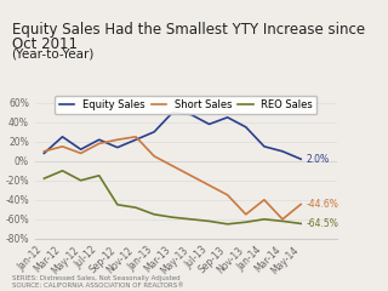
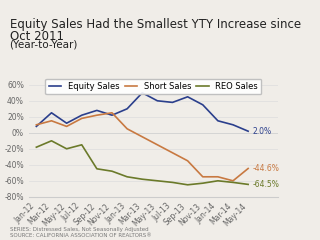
Equity Sales/Sep-12: 14% -> 28%
Equity Sales/May-13: 48% -> 40%
Short Sales/Jan-14: -40% -> -55%
